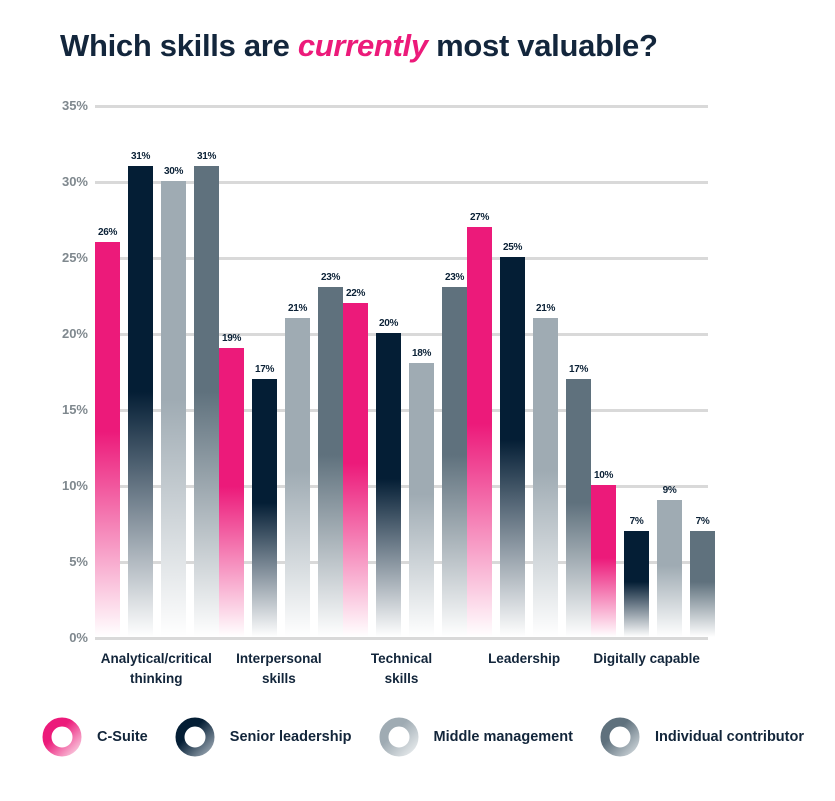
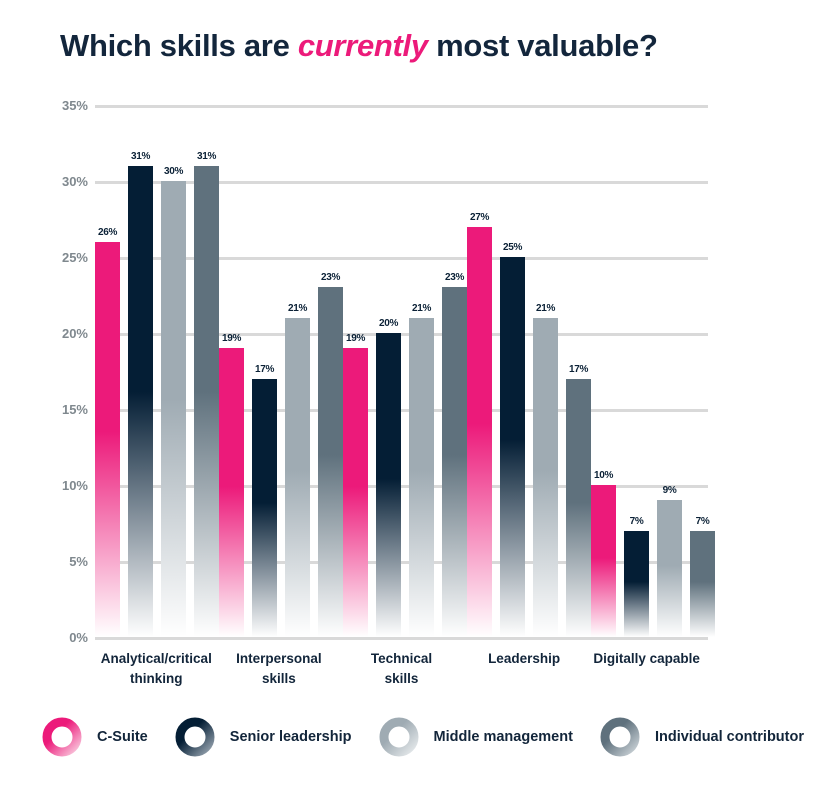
C-Suite/Technical skills: 22% -> 19%
Middle management/Technical skills: 18% -> 21%
